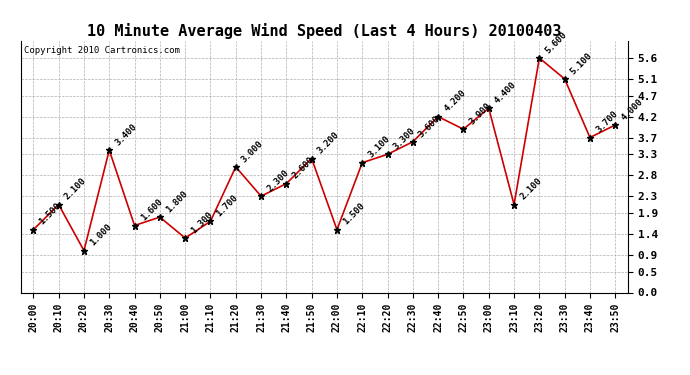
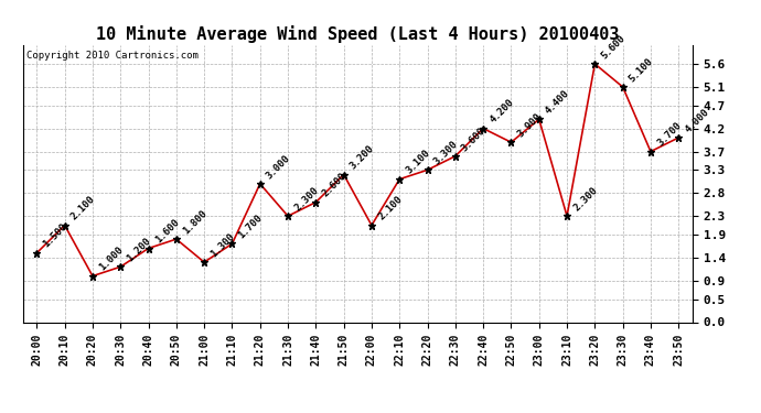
20:30: 3.400 -> 1.200
22:00: 1.500 -> 2.100
23:10: 2.100 -> 2.300
